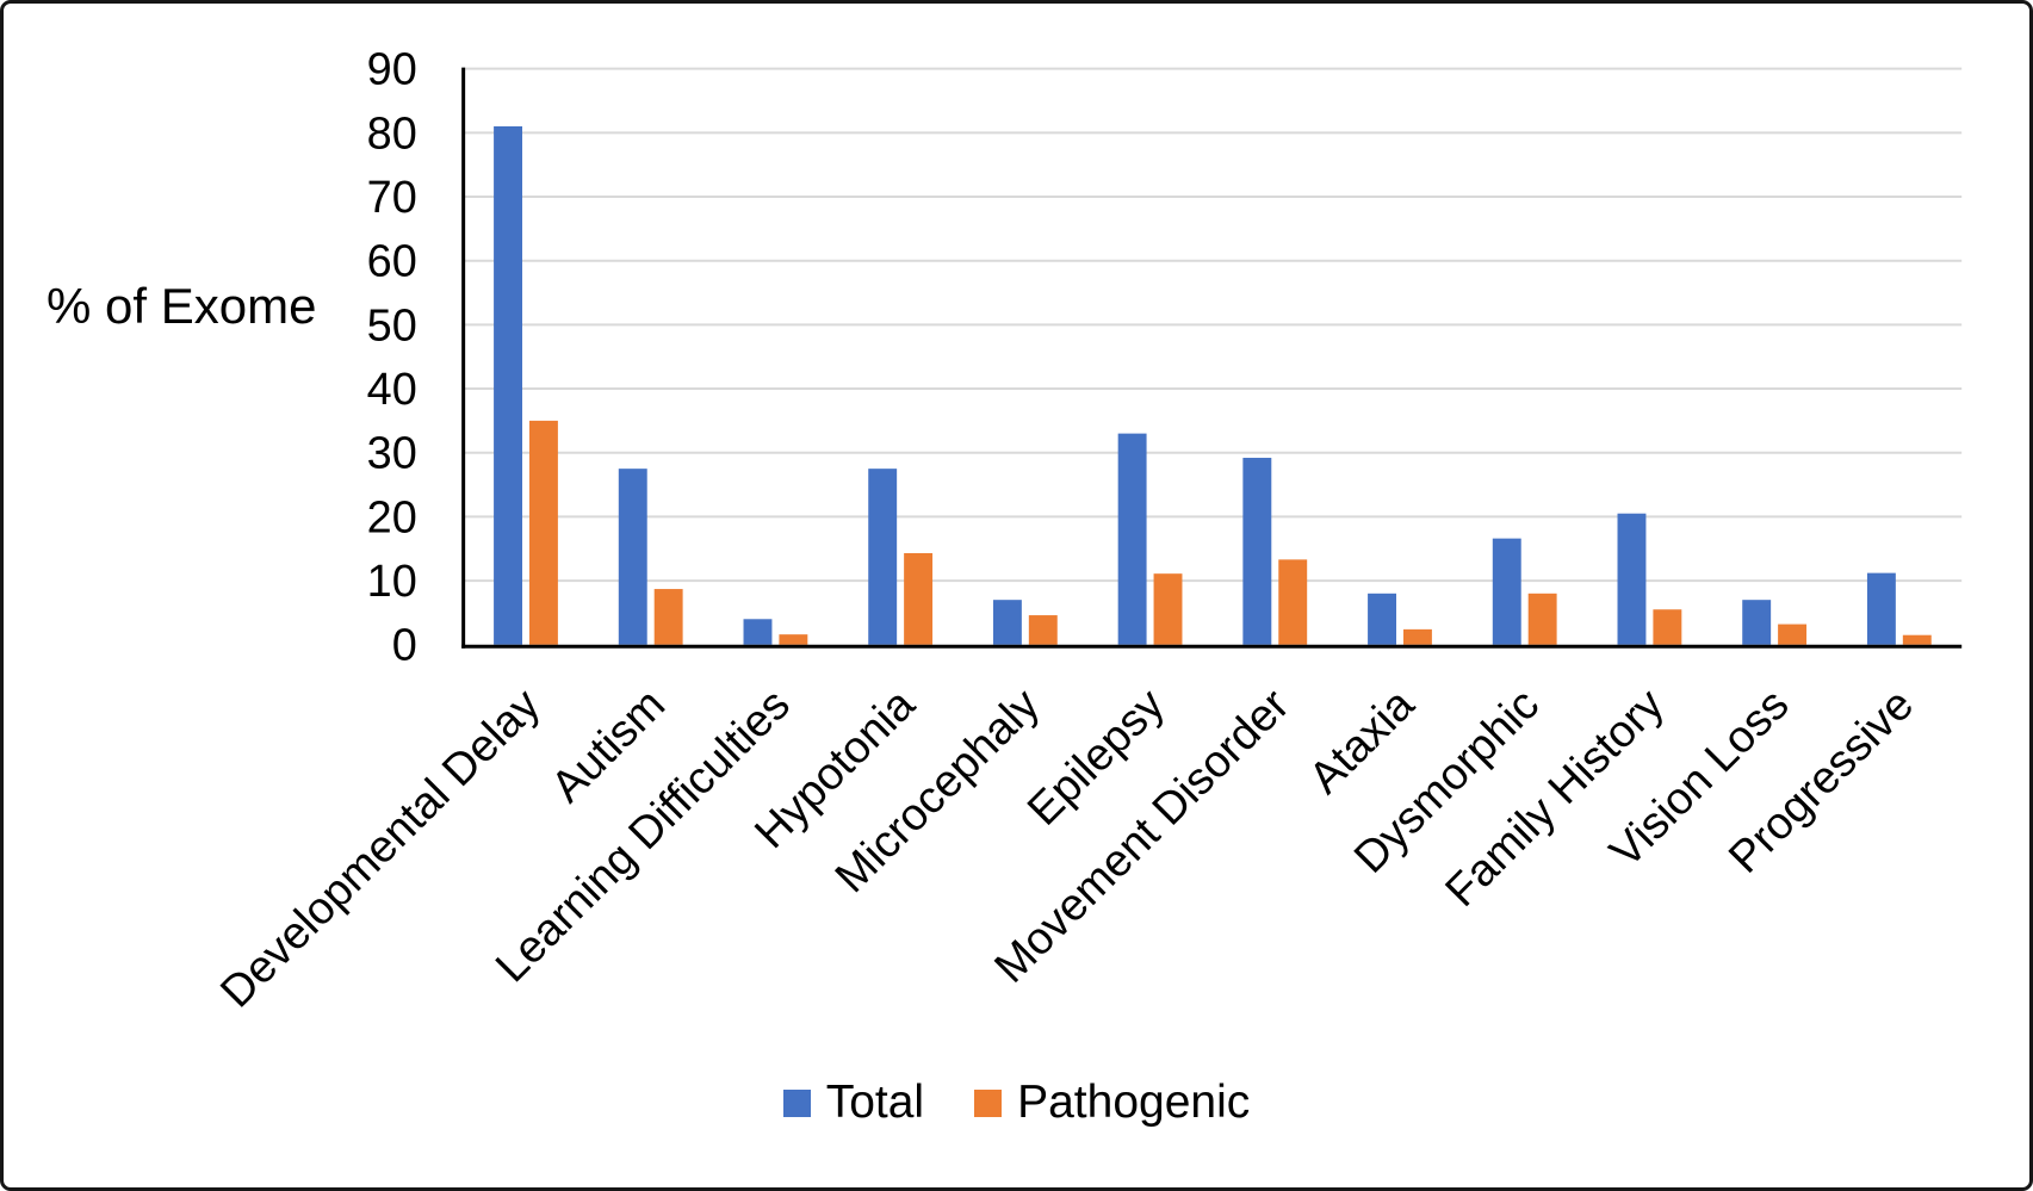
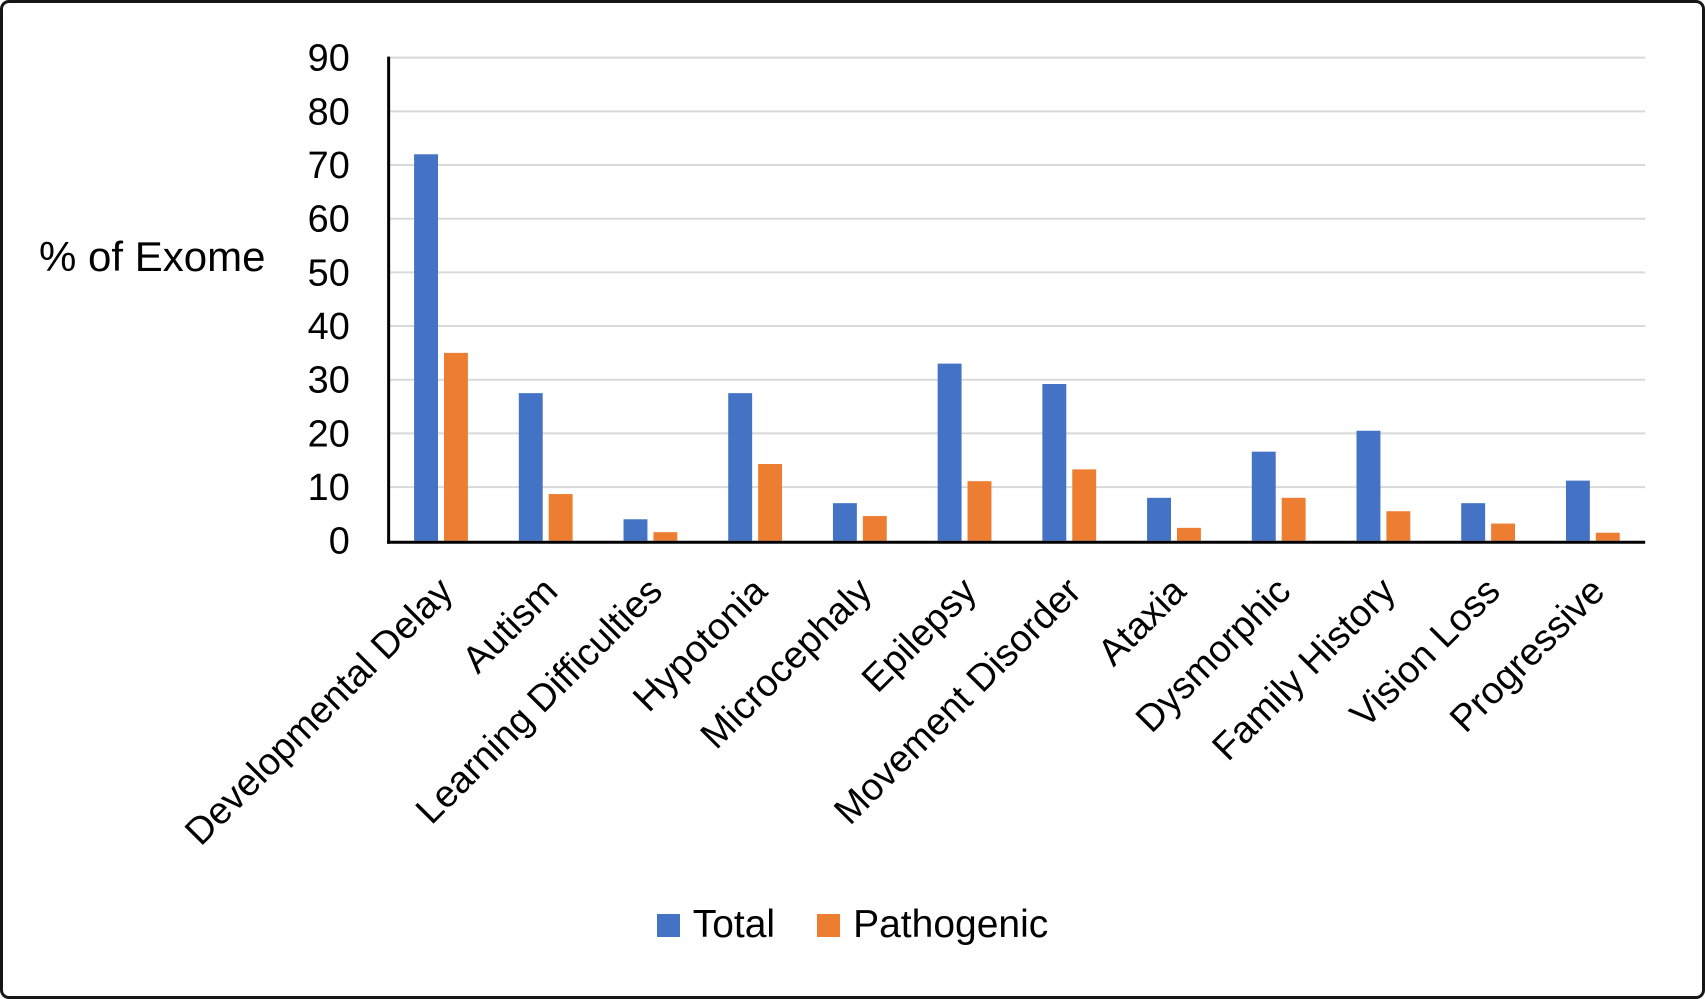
Total/Developmental Delay: 81 -> 72
